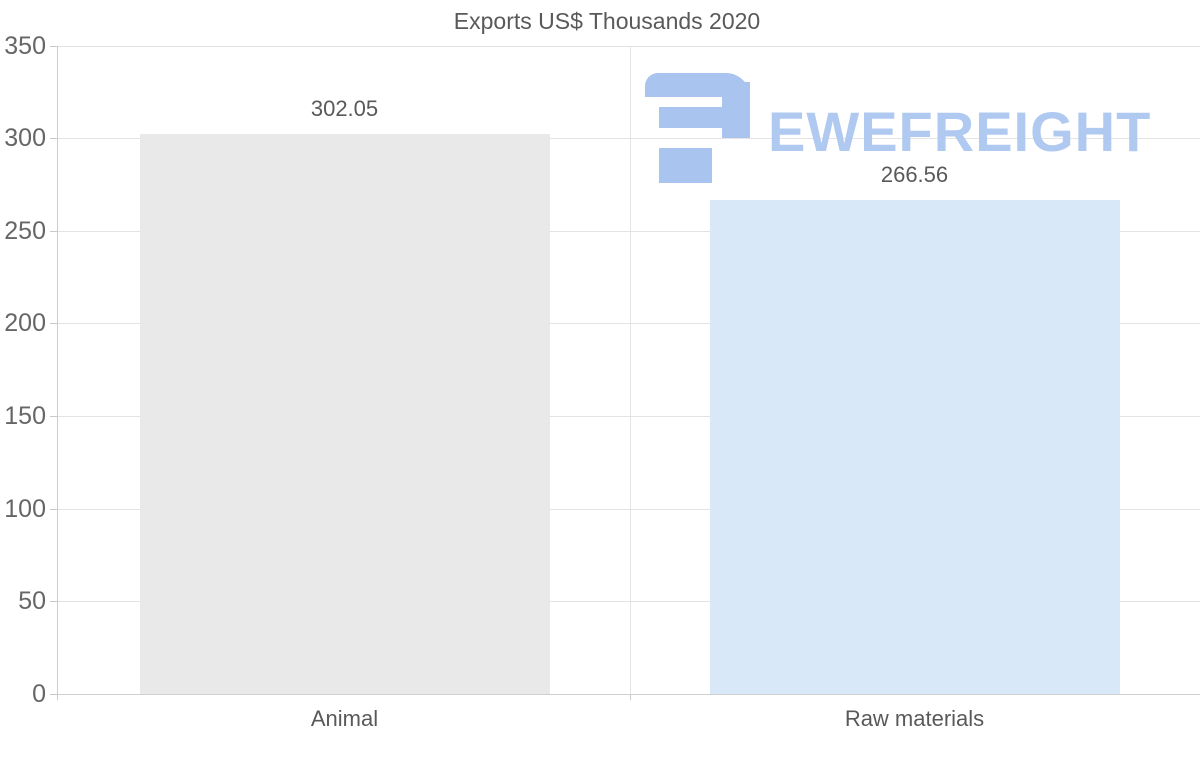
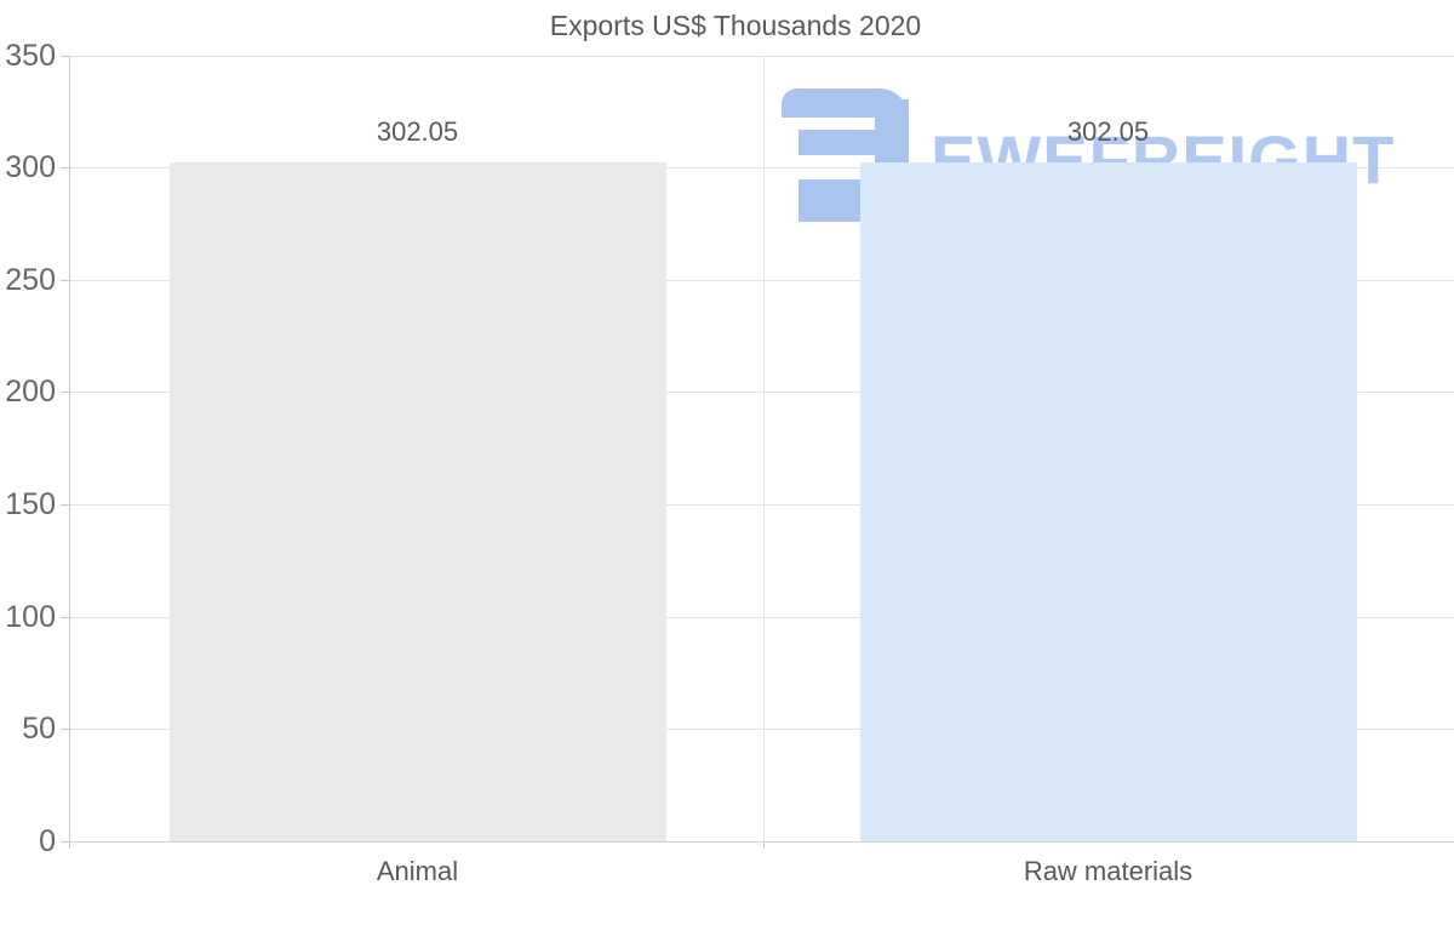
Raw materials: 266.56 -> 302.05
